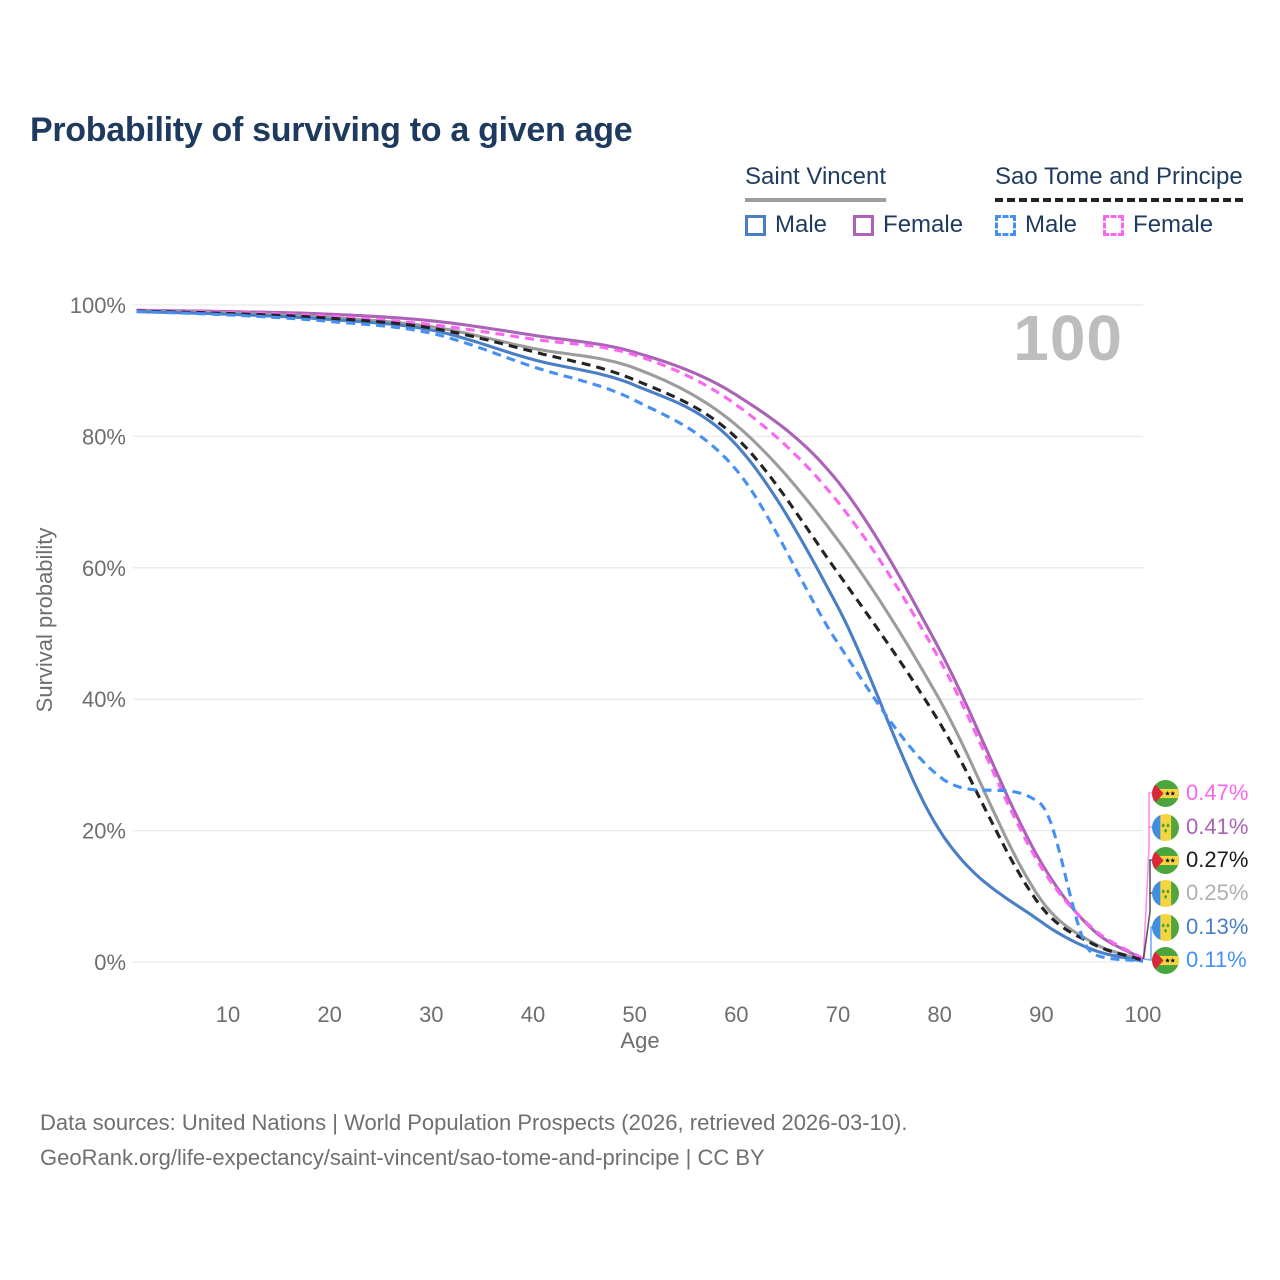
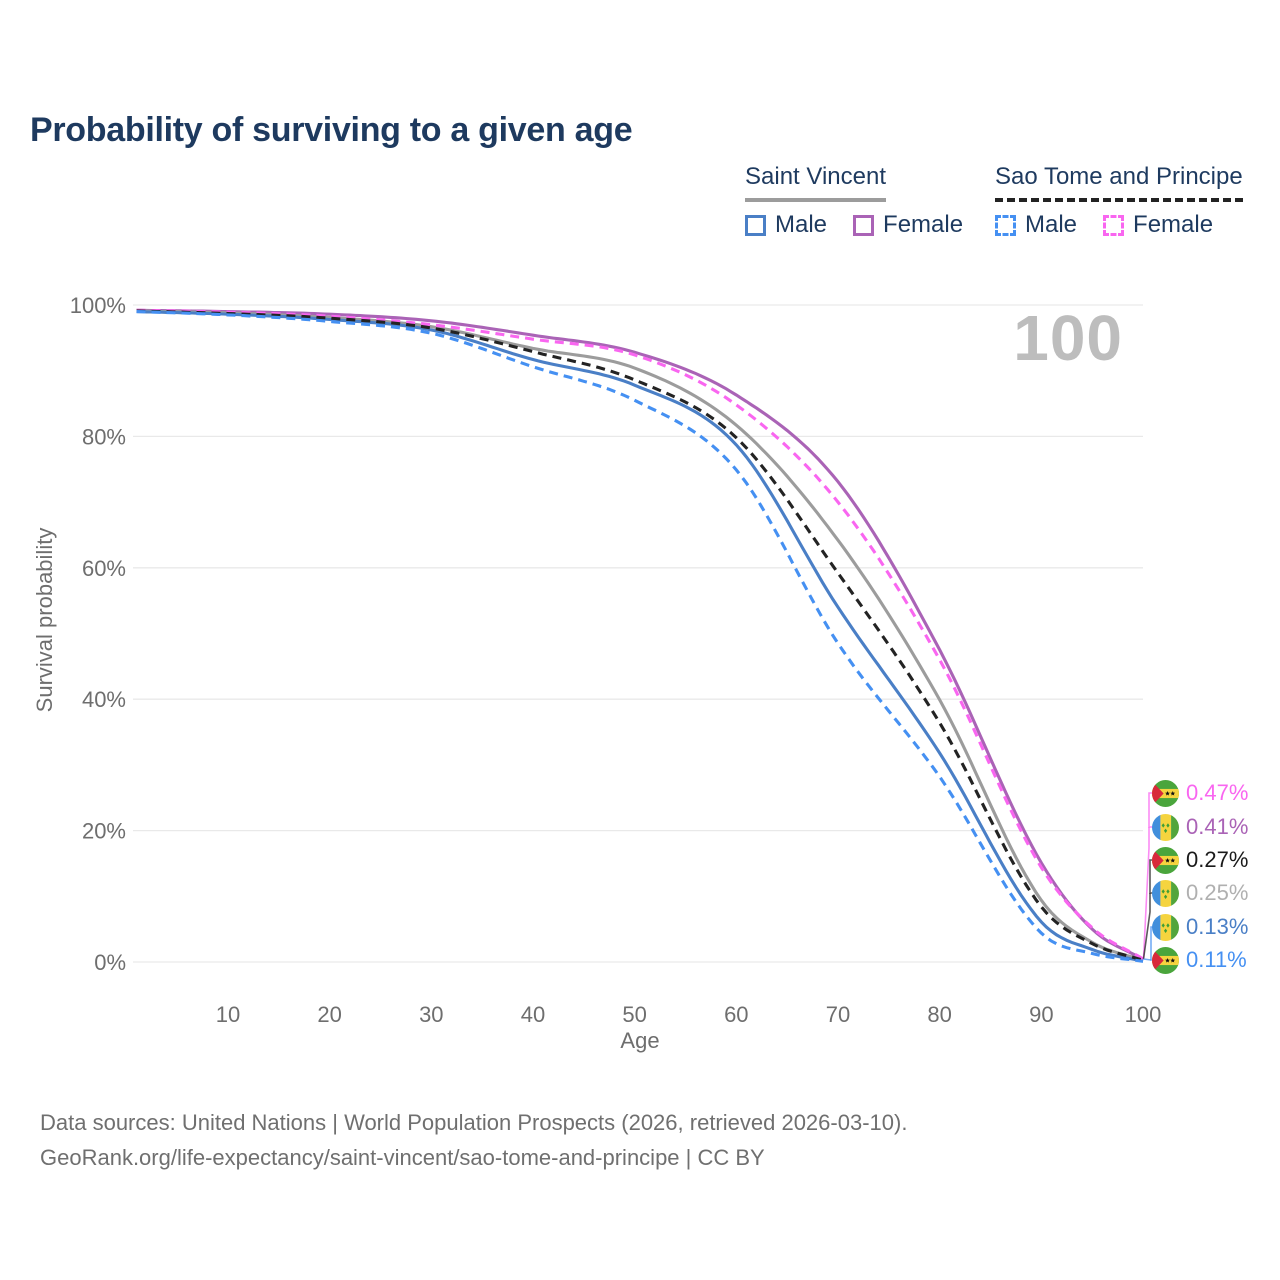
Saint Vincent Male/80: 20% -> 32%
Sao Tome and Principe Male/90: 24% -> 4%
